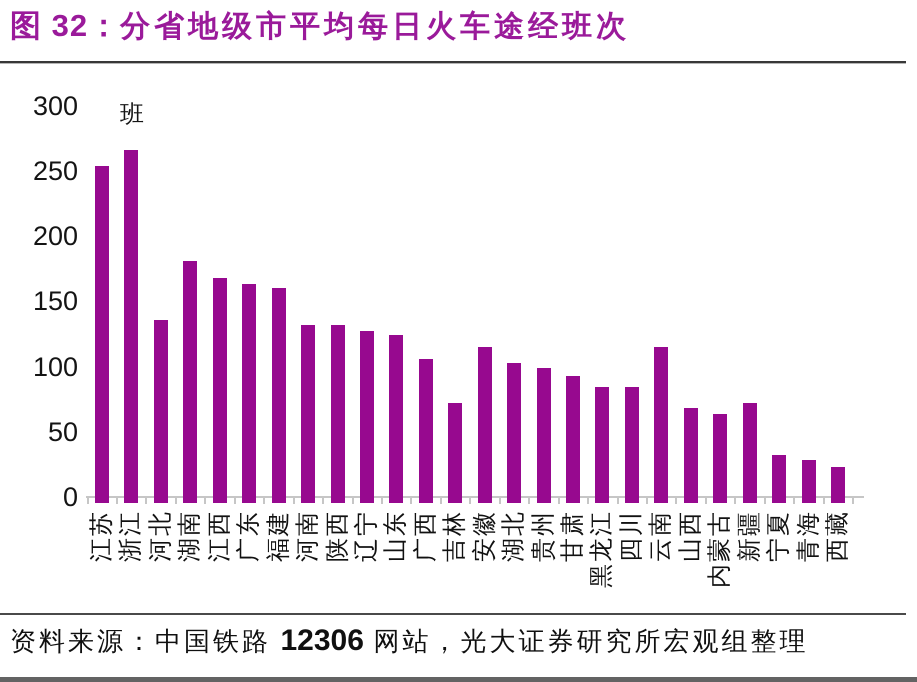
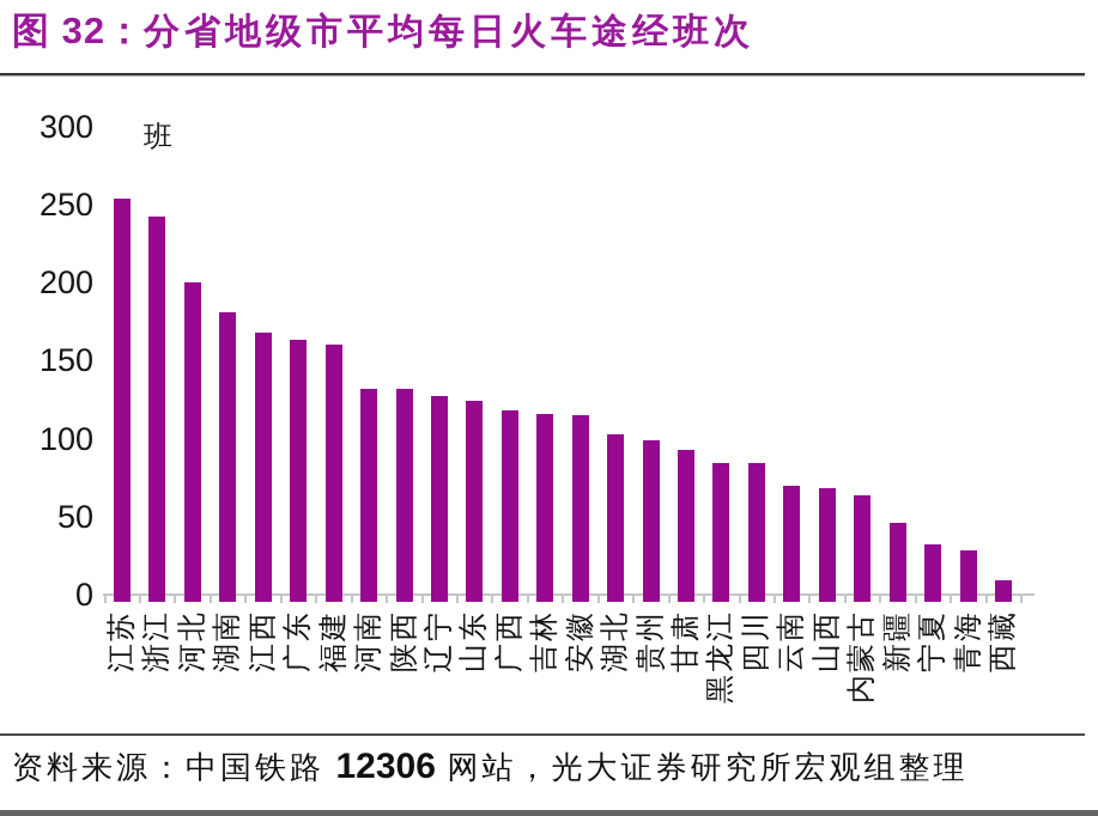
浙江: 266 -> 242
河北: 136 -> 200
广西: 106 -> 118
吉林: 72 -> 116
云南: 115 -> 70
新疆: 72 -> 46
西藏: 23 -> 9
